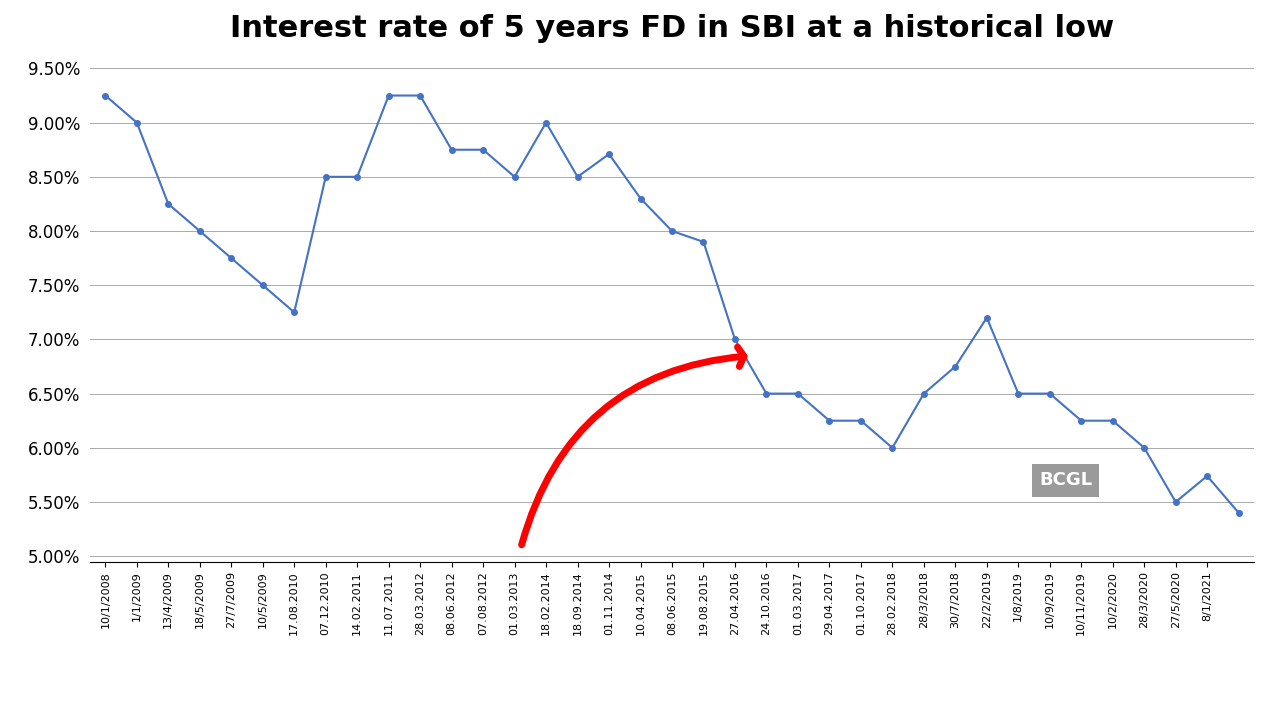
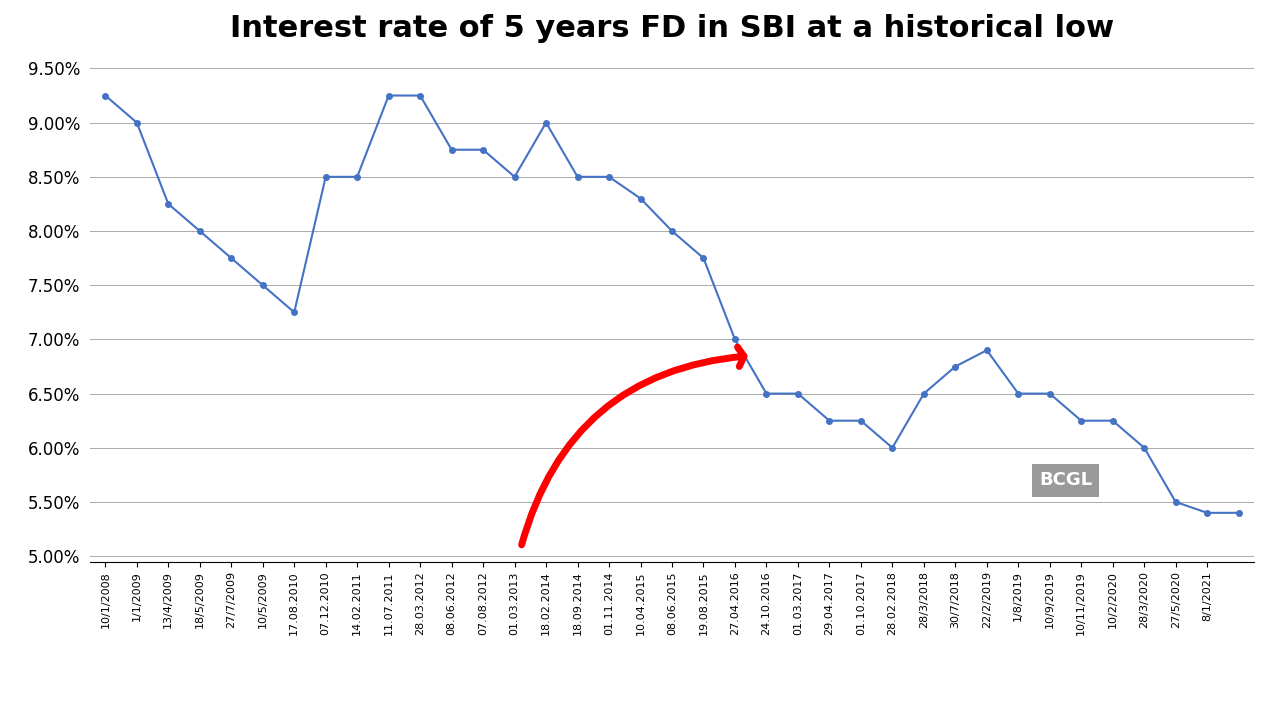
01.11.2014: 8.71% -> 8.50%
19.08.2015: 7.90% -> 7.75%
22/2/2019: 7.20% -> 6.90%
8/1/2021: 5.74% -> 5.40%
